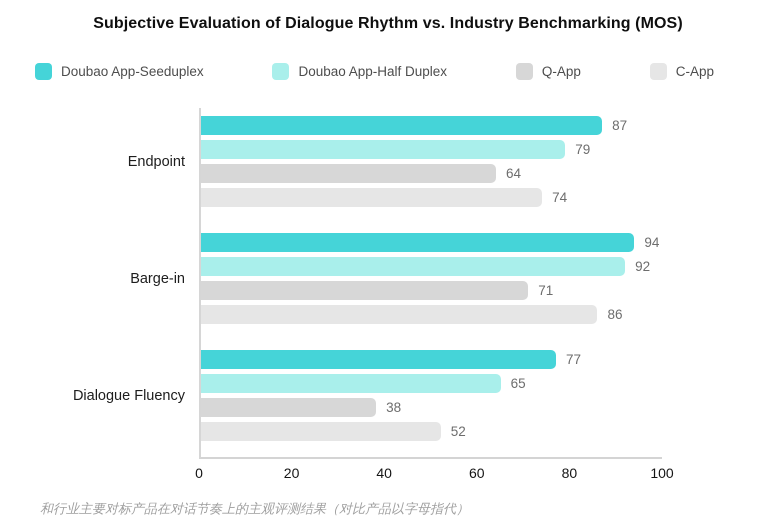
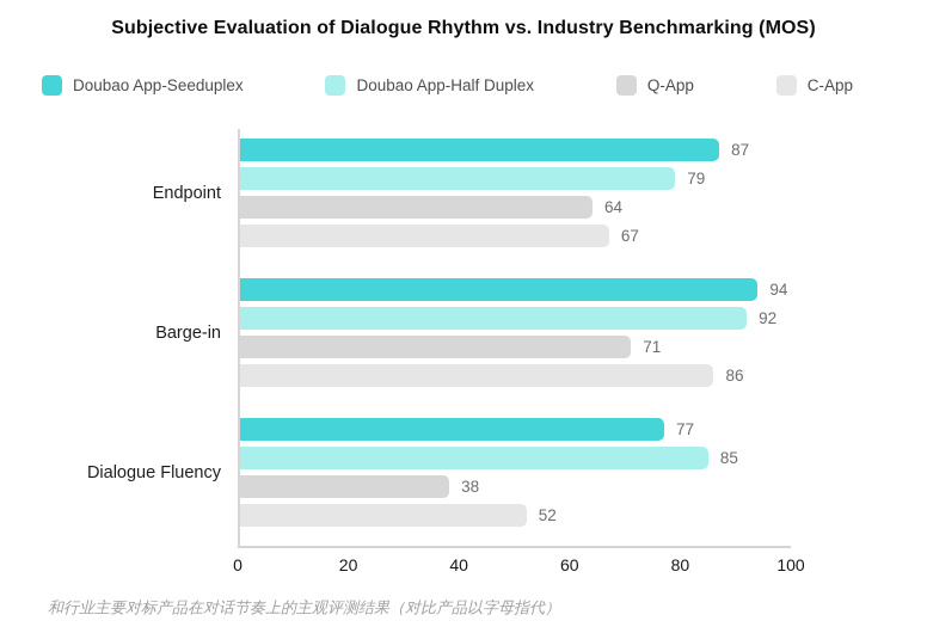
C-App/Endpoint: 74 -> 67
Doubao App-Half Duplex/Dialogue Fluency: 65 -> 85
